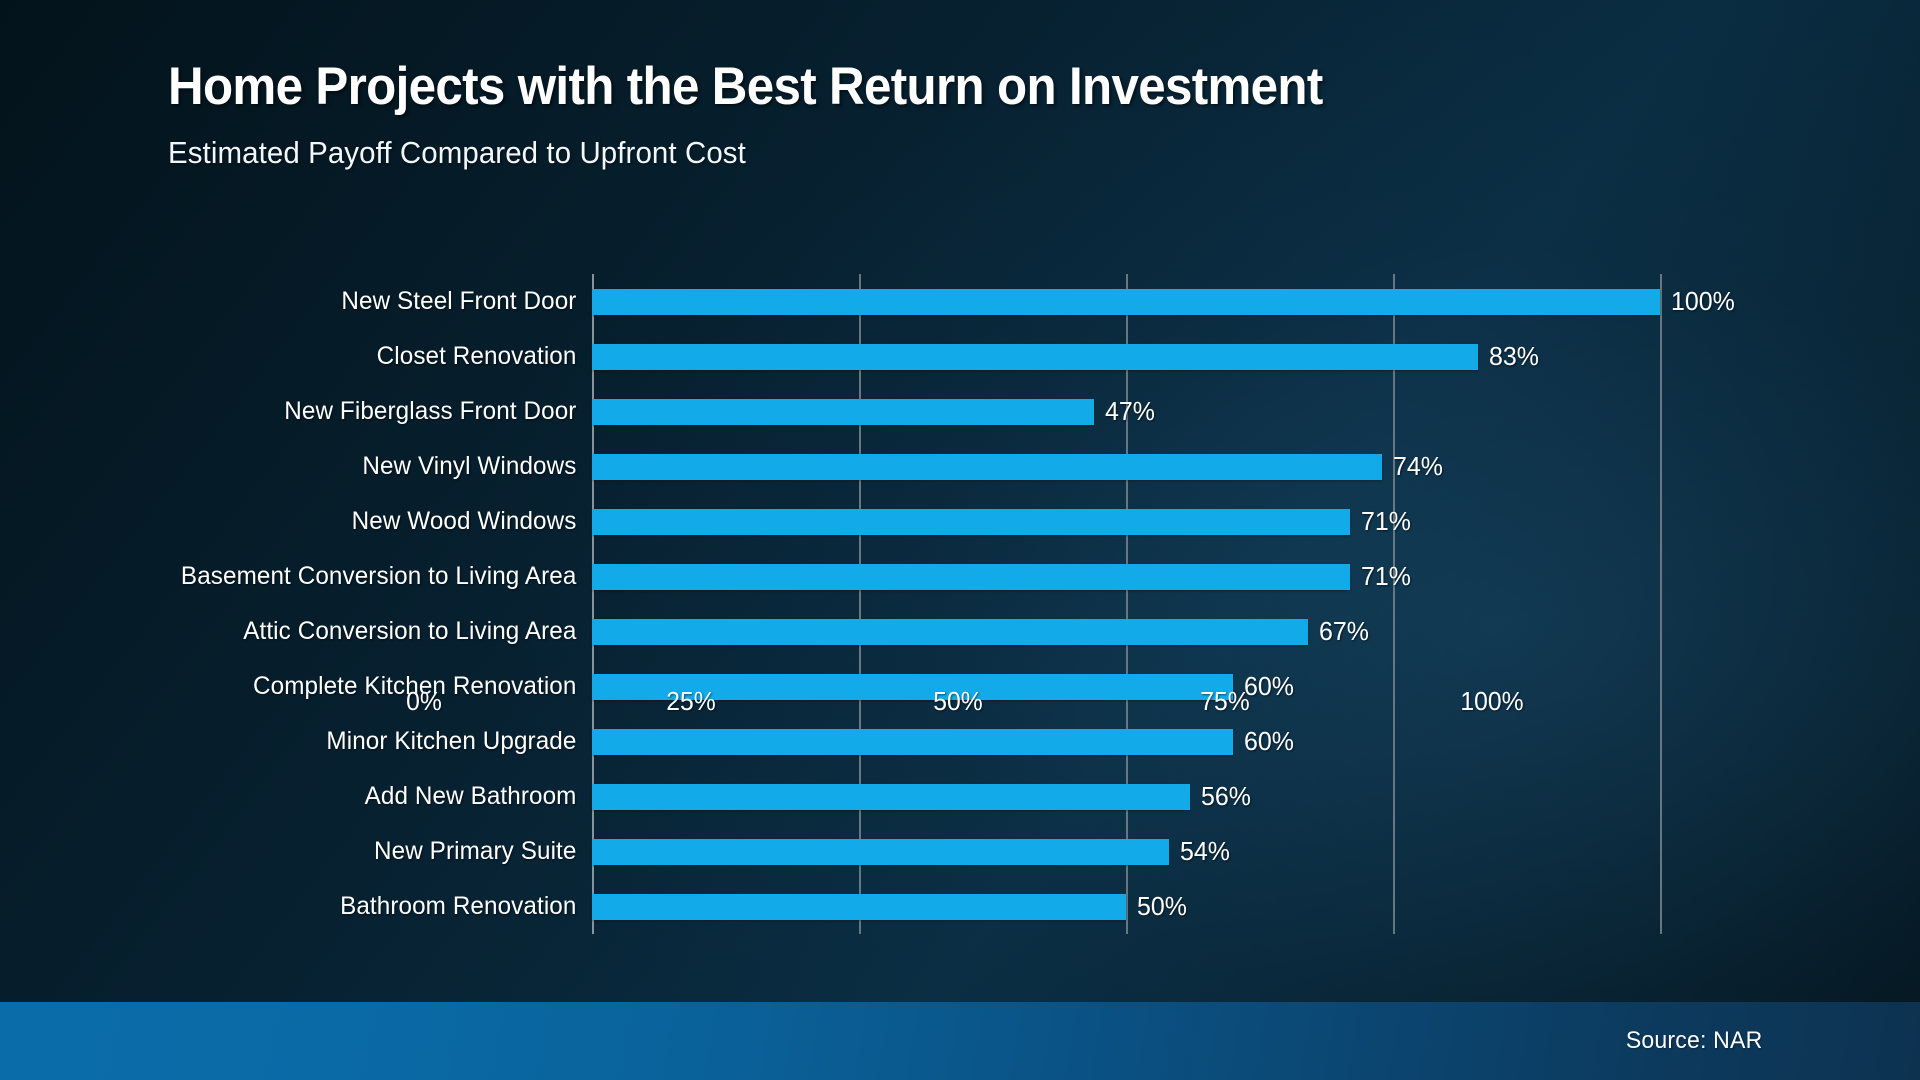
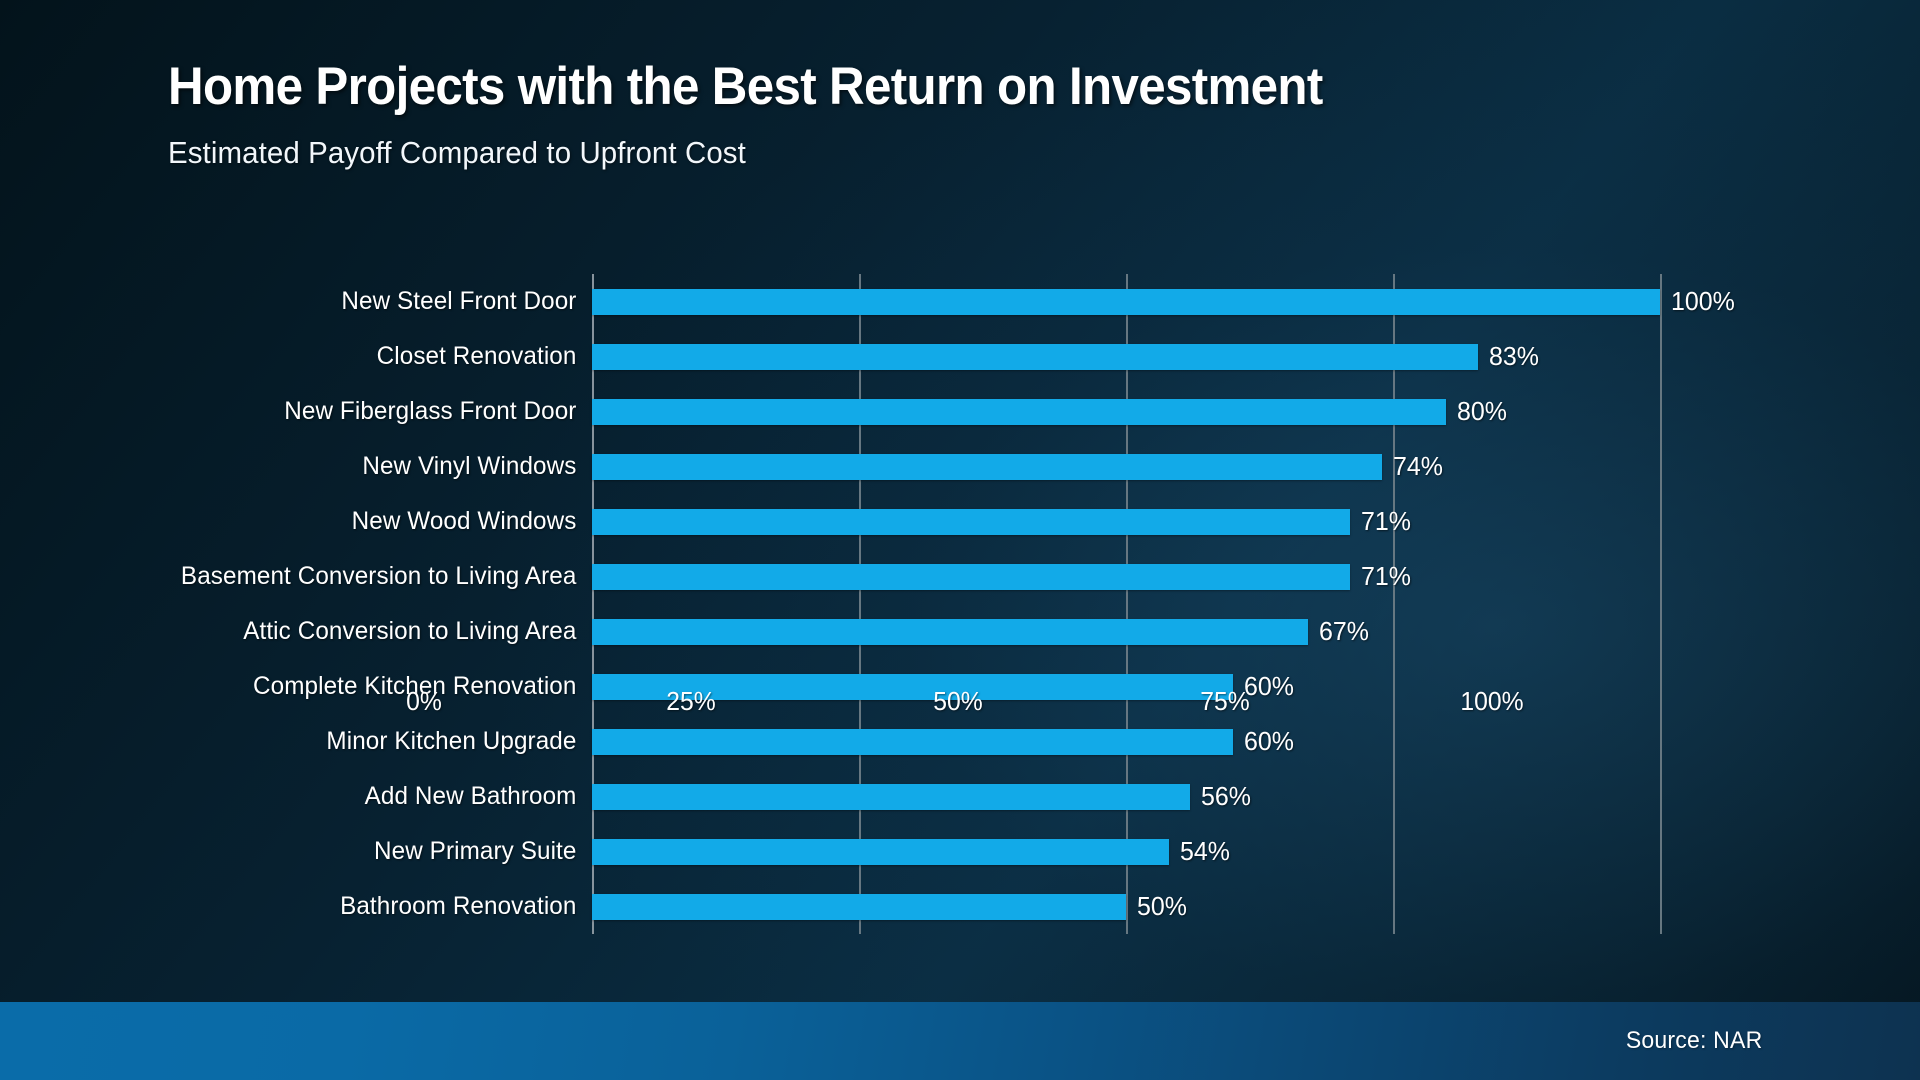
New Fiberglass Front Door: 47% -> 80%
